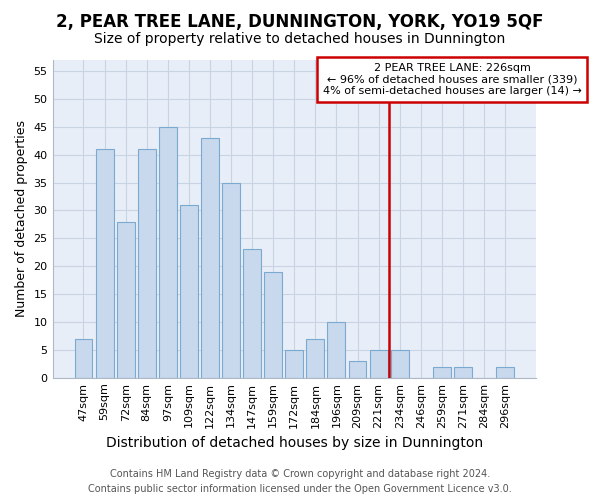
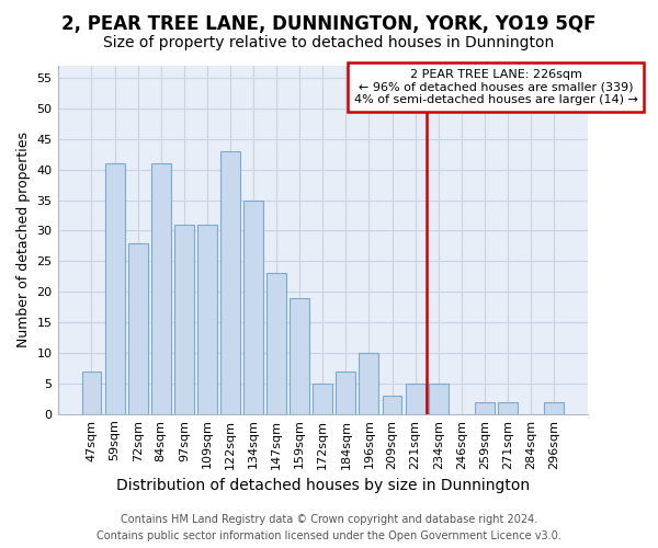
97sqm: 45 -> 31
